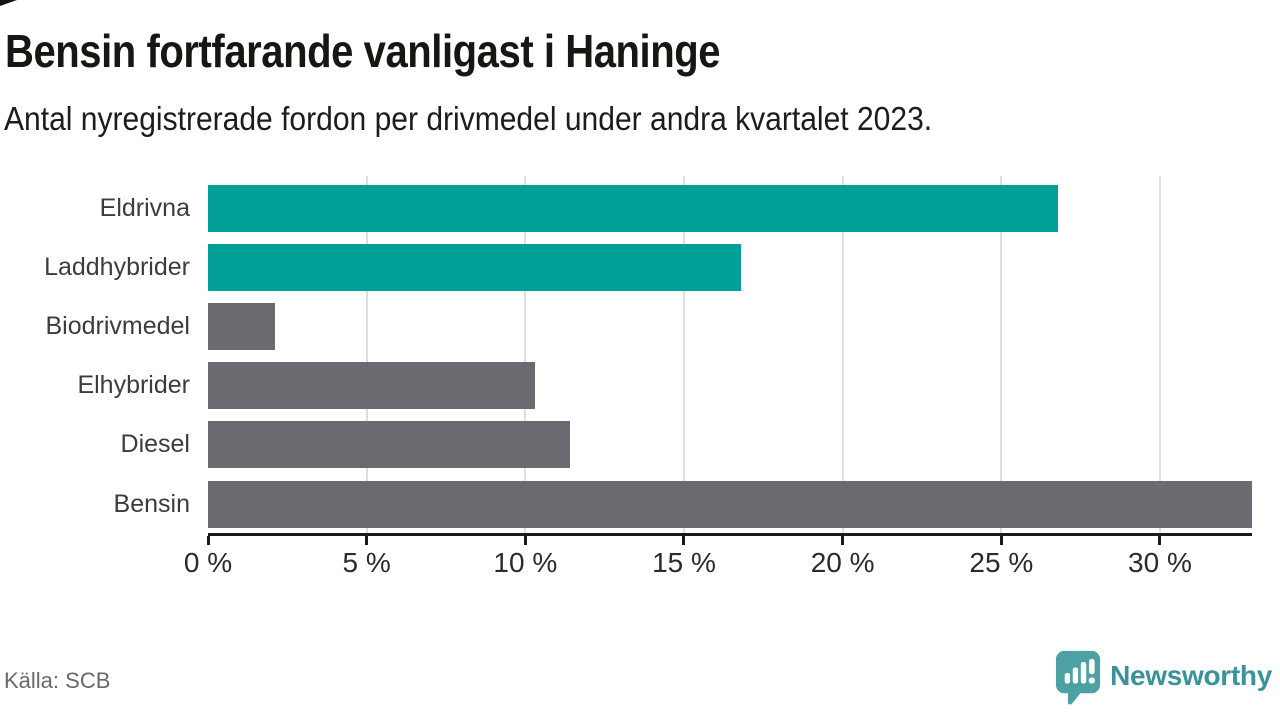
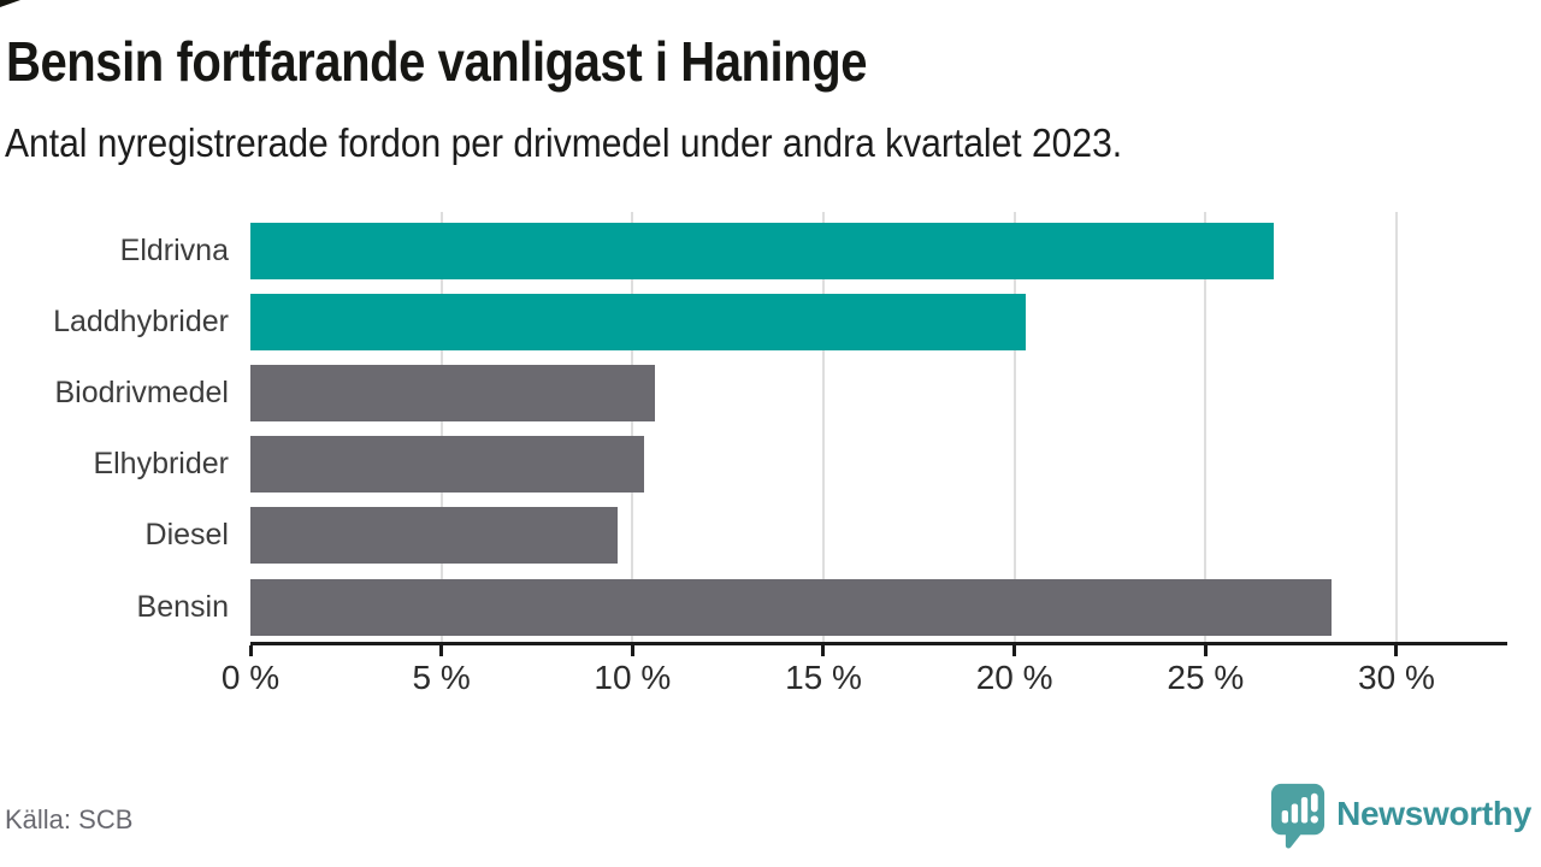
Laddhybrider: 16.8% -> 20.3%
Biodrivmedel: 2.1% -> 10.6%
Diesel: 11.4% -> 9.6%
Bensin: 32.9% -> 28.3%
